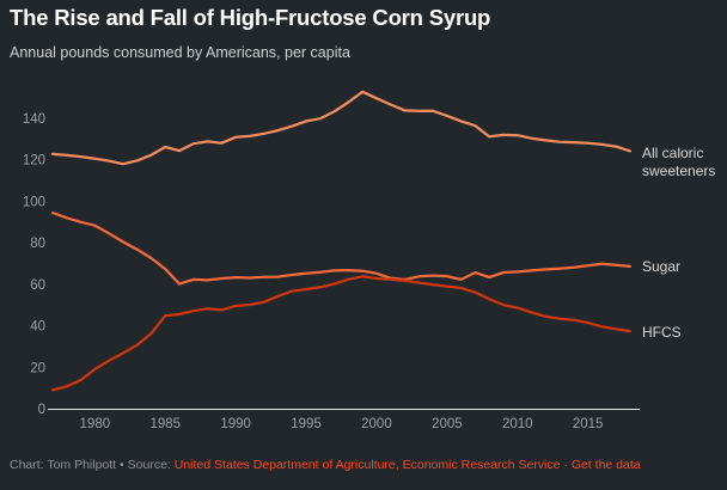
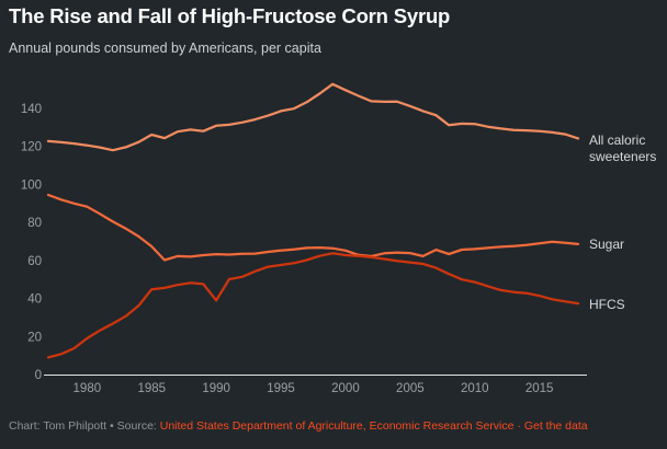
HFCS/1990: 50 -> 39
